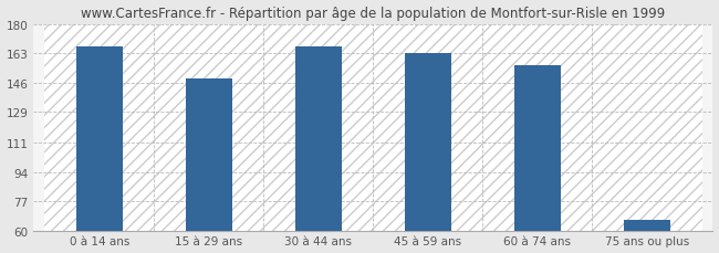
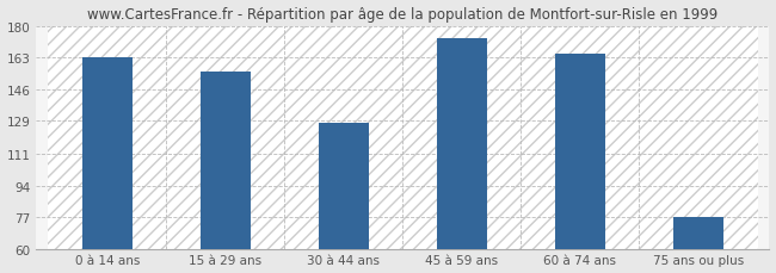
0 à 14 ans: 167 -> 163
15 à 29 ans: 148 -> 155
30 à 44 ans: 167 -> 128
45 à 59 ans: 163 -> 173
60 à 74 ans: 156 -> 165
75 ans ou plus: 66 -> 77
